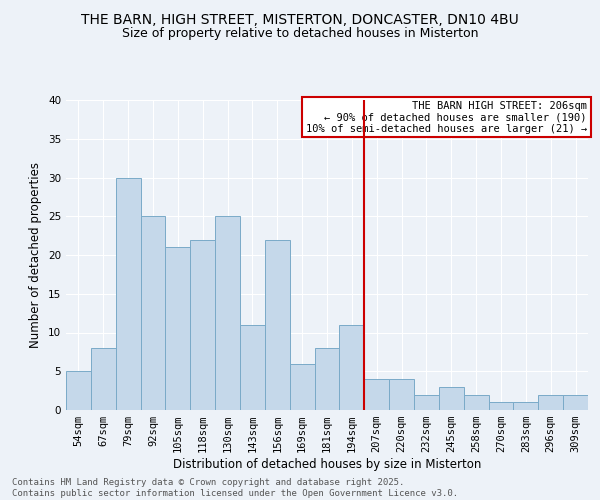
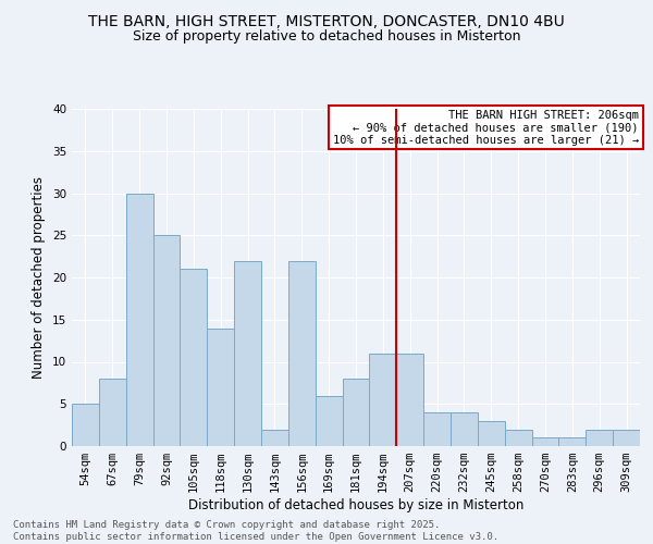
118sqm: 22 -> 14
130sqm: 25 -> 22
143sqm: 11 -> 2
207sqm: 4 -> 11
232sqm: 2 -> 4
